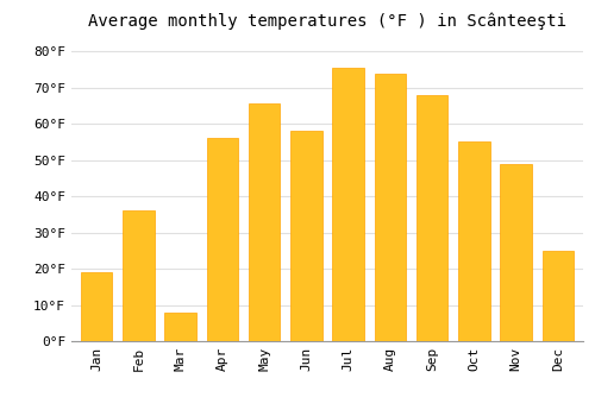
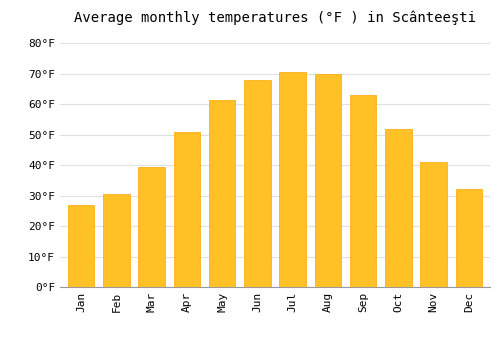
Jan: 19.0°F -> 27.0°F
Feb: 36.0°F -> 30.5°F
Mar: 8.0°F -> 39.5°F
Apr: 56.0°F -> 51.0°F
May: 65.5°F -> 61.5°F
Jun: 58.0°F -> 68.0°F
Jul: 75.5°F -> 70.5°F
Aug: 74.0°F -> 70.0°F
Sep: 68.0°F -> 63.0°F
Oct: 55.0°F -> 52.0°F
Nov: 49.0°F -> 41.0°F
Dec: 25.0°F -> 32.0°F
